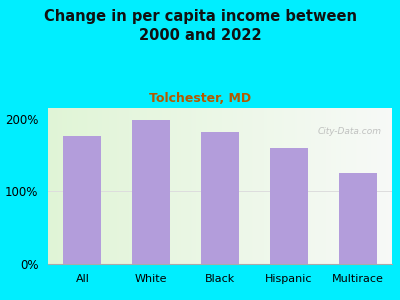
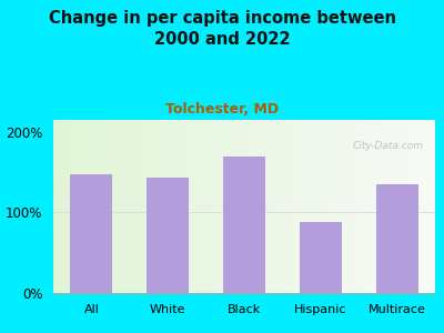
All: 176% -> 148%
White: 198% -> 143%
Black: 182% -> 170%
Hispanic: 160% -> 88%
Multirace: 126% -> 135%
